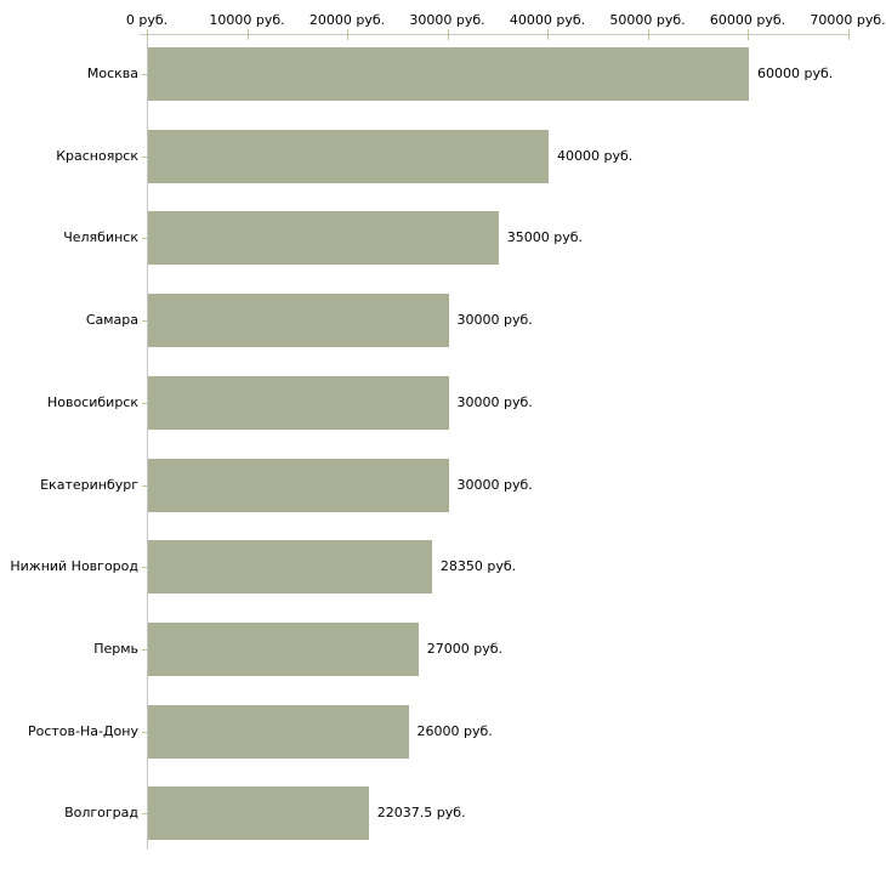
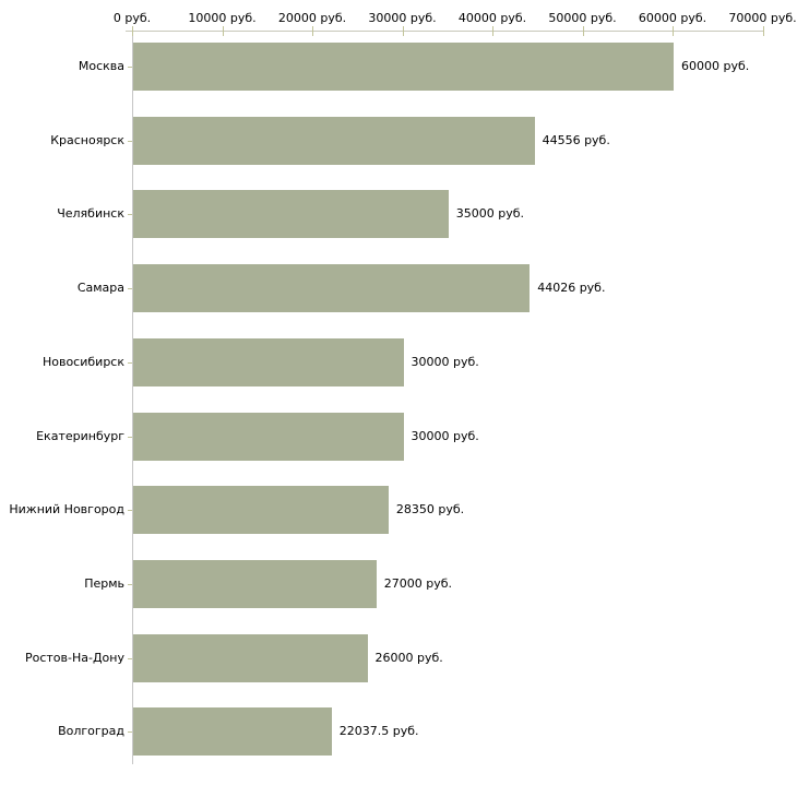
Красноярск: 40000 -> 44556
Самара: 30000 -> 44026
